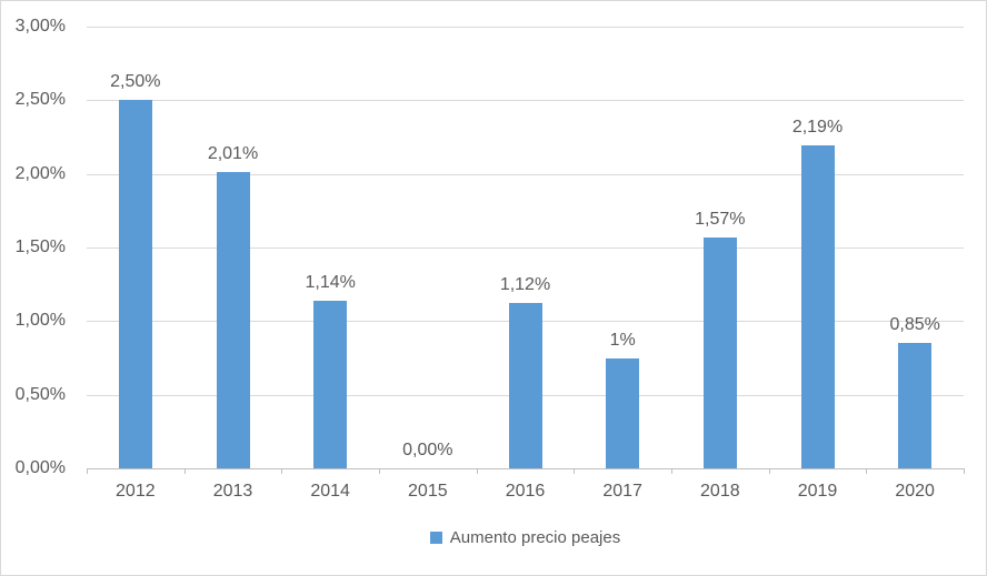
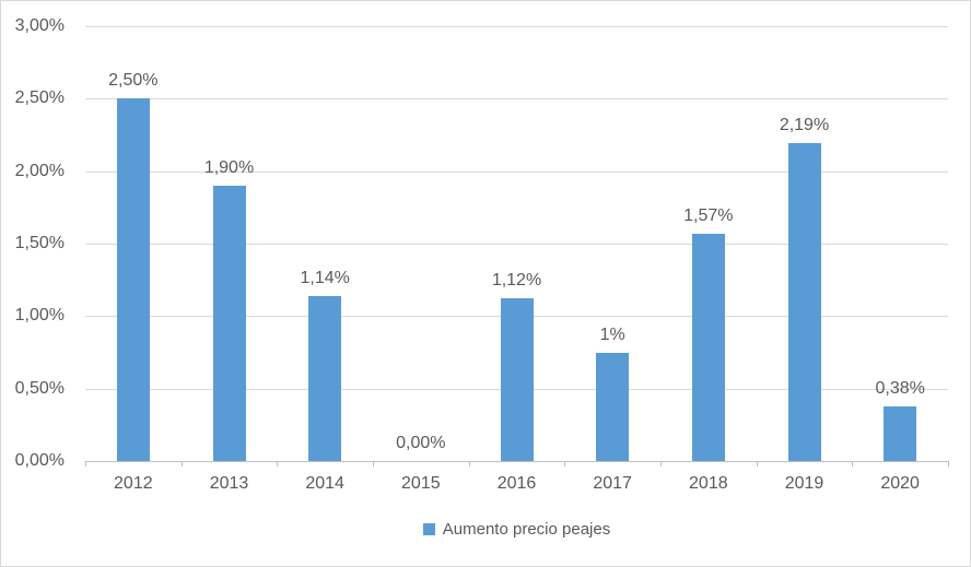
2013: 2,01% -> 1,90%
2020: 0,85% -> 0,38%
